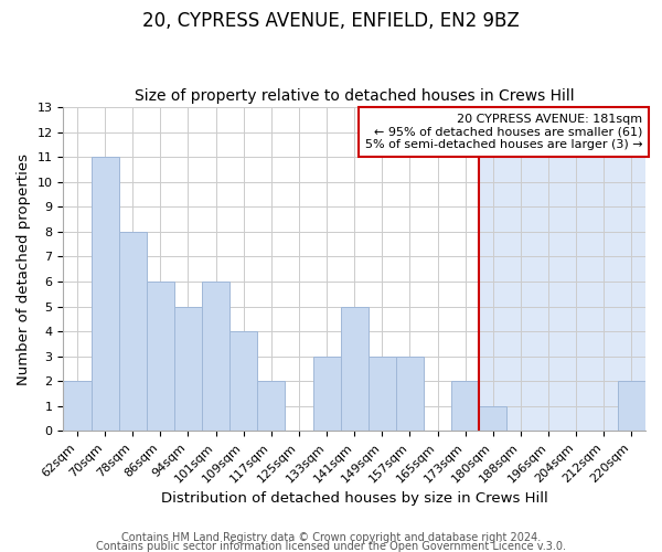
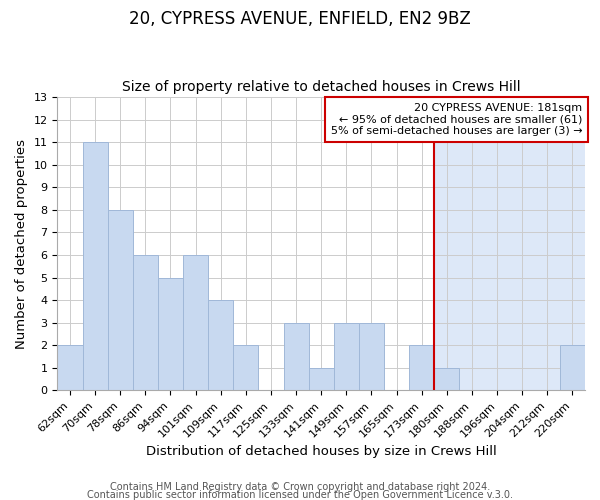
141sqm: 5 -> 1
